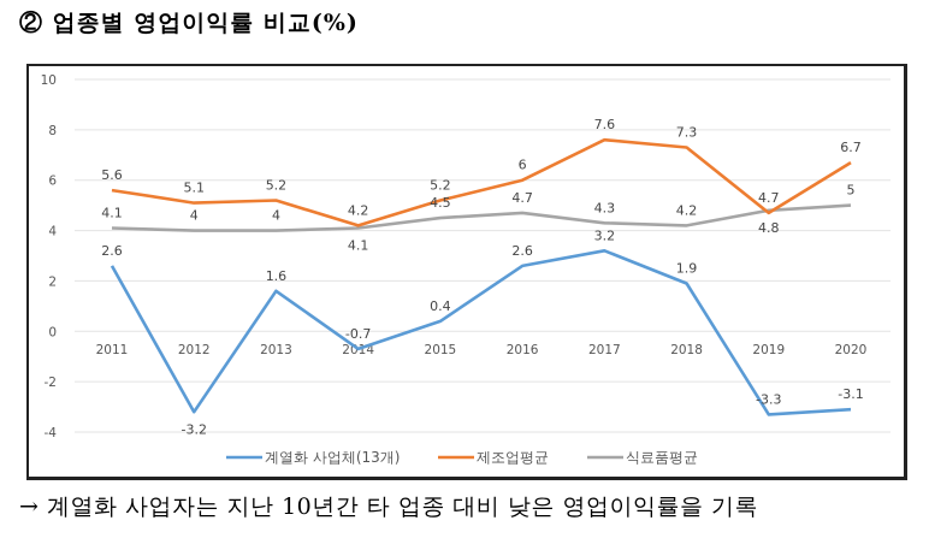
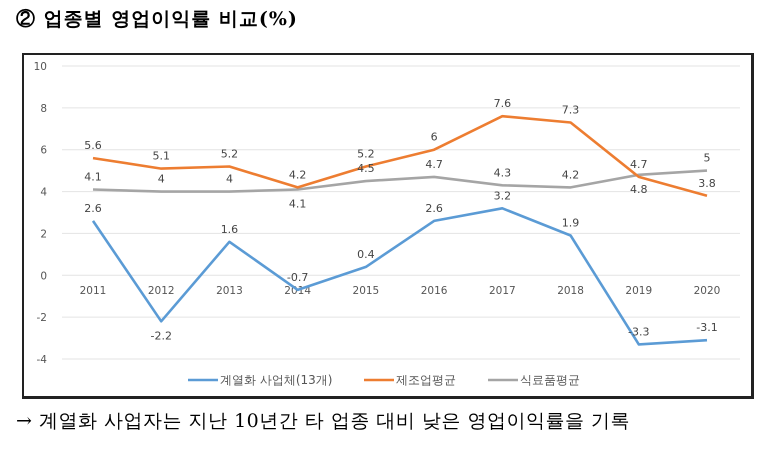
계열화 사업체(13개)/2012: -3.2 -> -2.2
제조업평균/2020: 6.7 -> 3.8
